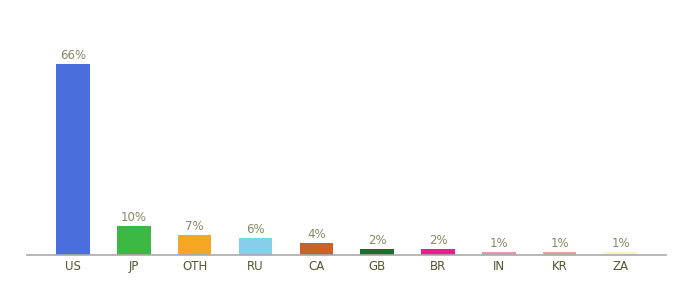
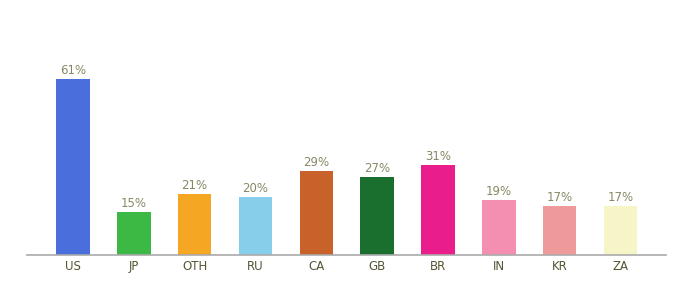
US: 66% -> 61%
JP: 10% -> 15%
OTH: 7% -> 21%
RU: 6% -> 20%
CA: 4% -> 29%
GB: 2% -> 27%
BR: 2% -> 31%
IN: 1% -> 19%
KR: 1% -> 17%
ZA: 1% -> 17%
